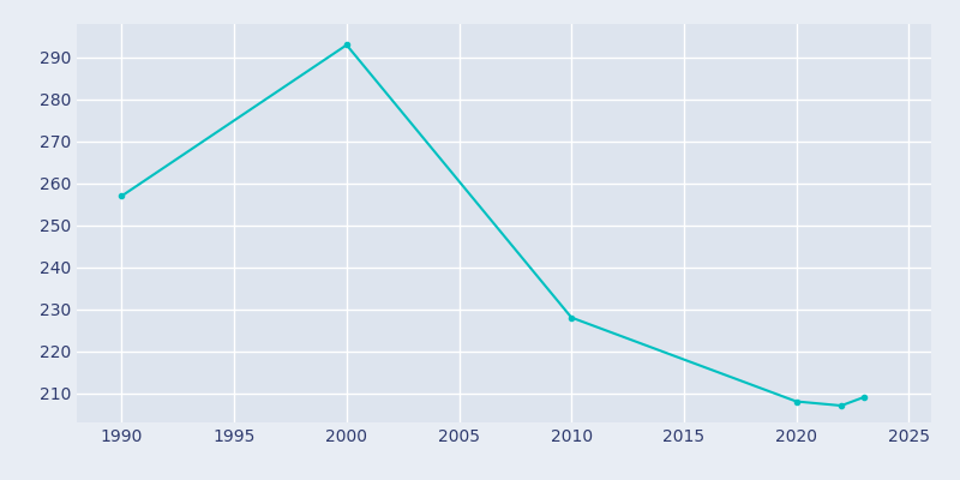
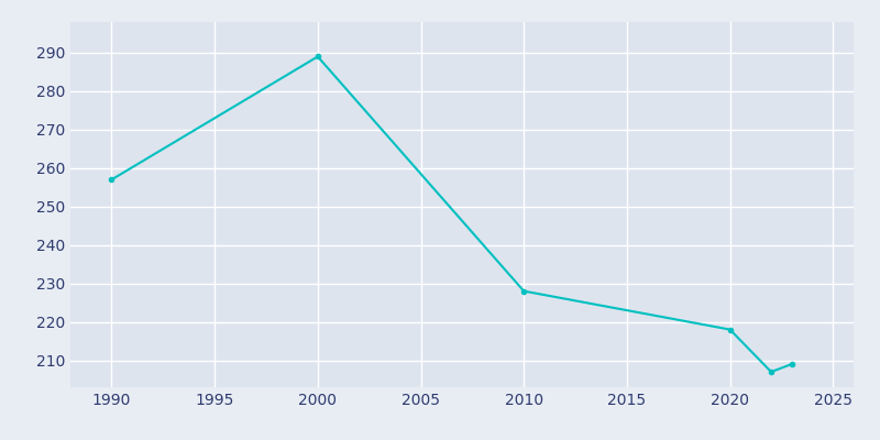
2000: 293 -> 289
2020: 208 -> 218
